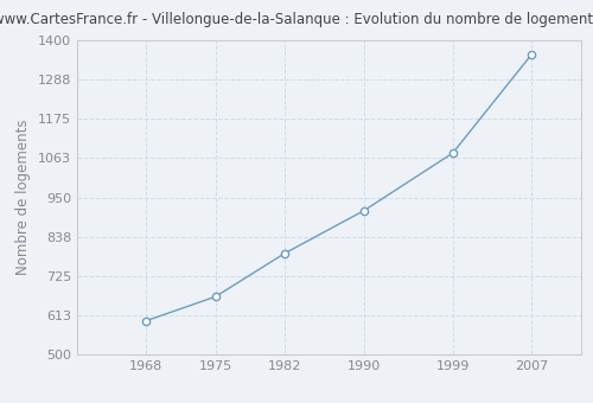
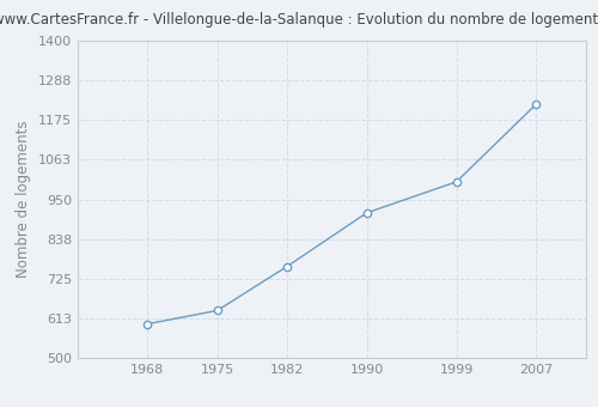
1975: 666 -> 635
1982: 790 -> 760
1999: 1077 -> 1000
2007: 1360 -> 1220
